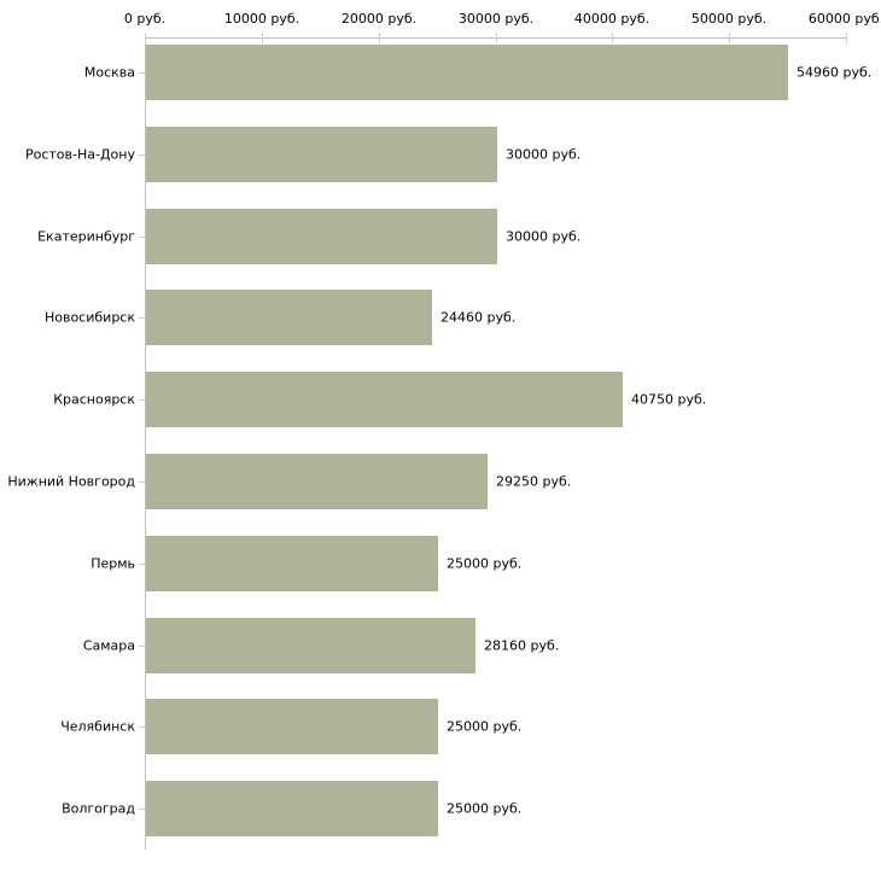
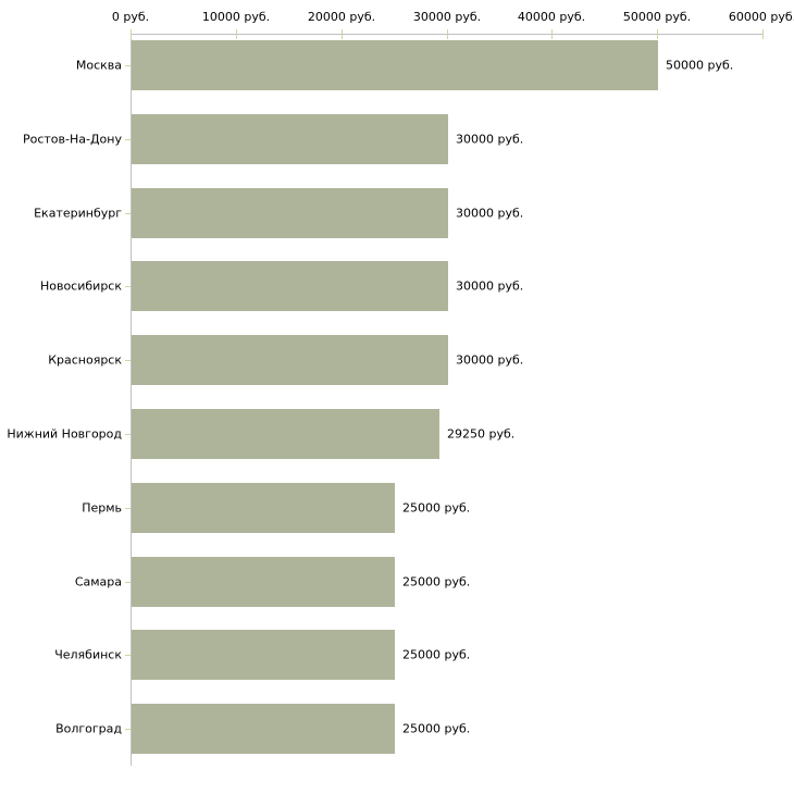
Москва: 54960 -> 50000
Новосибирск: 24460 -> 30000
Красноярск: 40750 -> 30000
Самара: 28160 -> 25000
